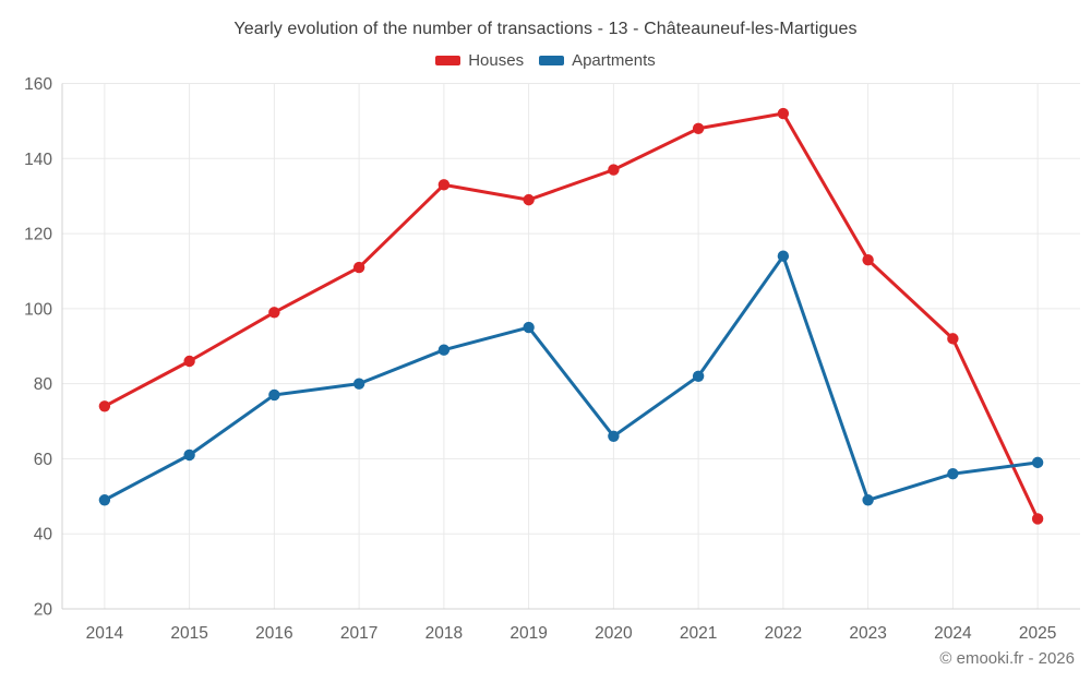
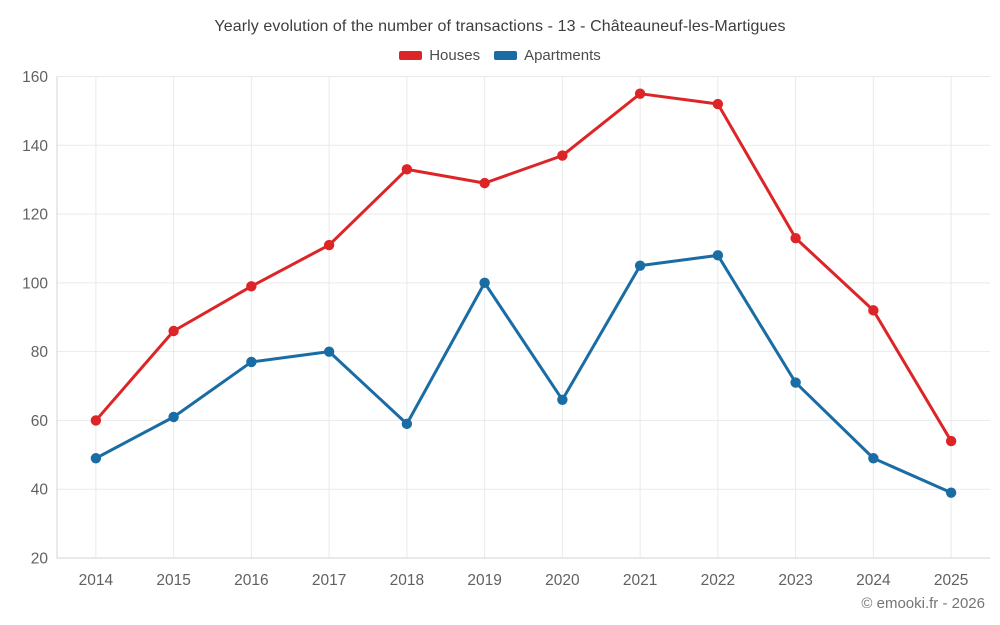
Houses/2014: 74 -> 60
Apartments/2018: 89 -> 59
Apartments/2019: 95 -> 100
Houses/2021: 148 -> 155
Apartments/2021: 82 -> 105
Apartments/2022: 114 -> 108
Apartments/2023: 49 -> 71
Apartments/2024: 56 -> 49
Houses/2025: 44 -> 54
Apartments/2025: 59 -> 39
